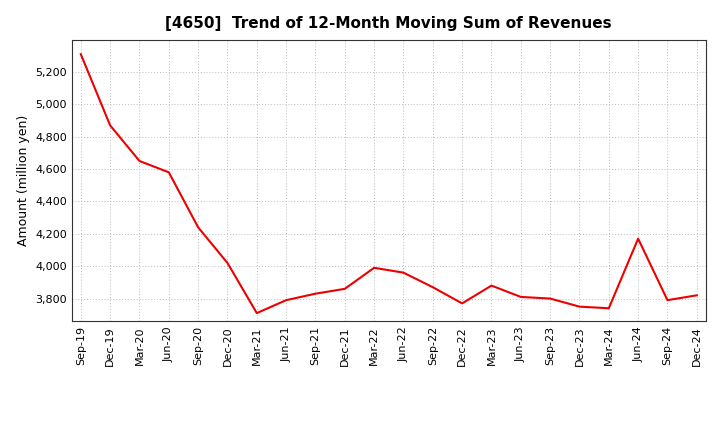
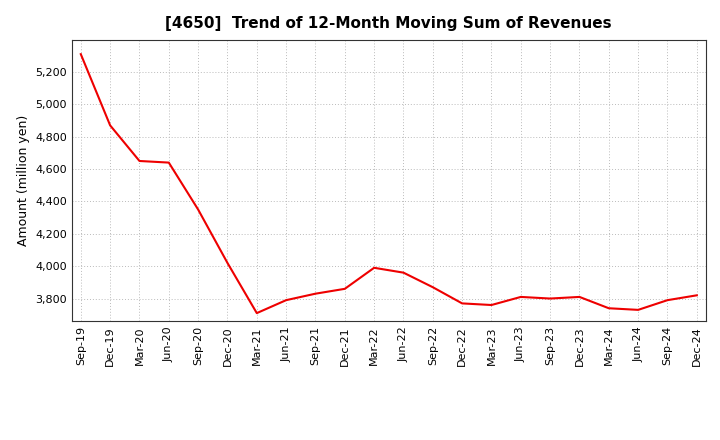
Jun-20: 4,580 -> 4,640
Sep-20: 4,240 -> 4,350
Mar-23: 3,880 -> 3,760
Dec-23: 3,750 -> 3,810
Jun-24: 4,170 -> 3,730
